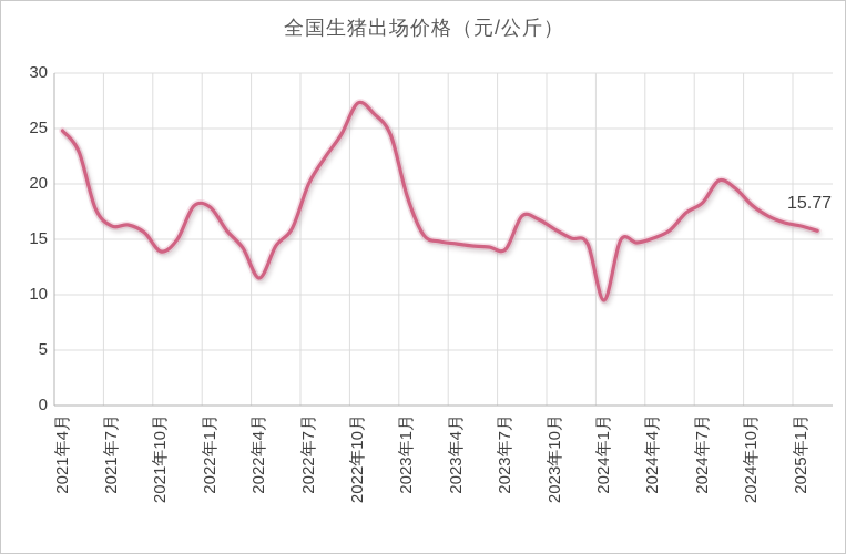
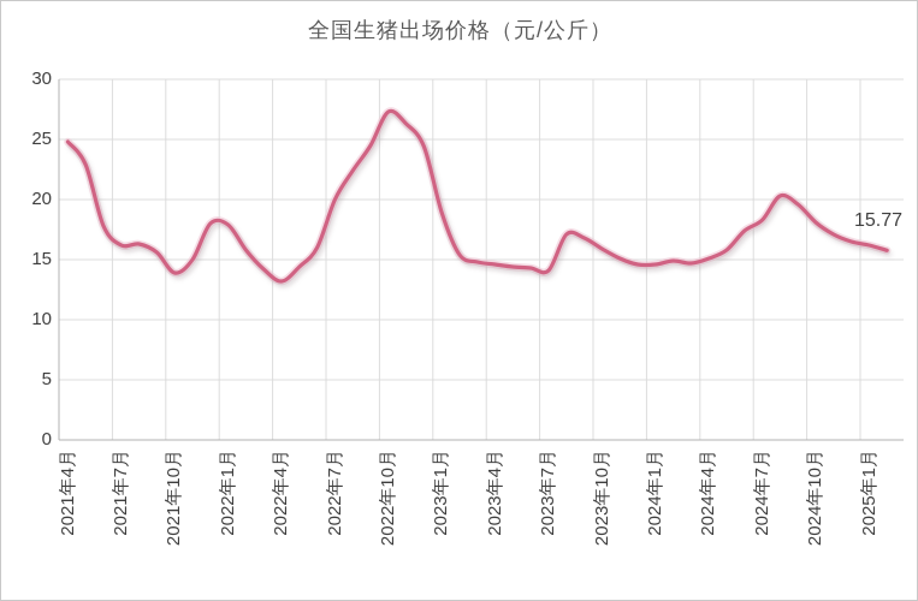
2022年4月: 11.5 -> 13.2
2024年1月: 9.5 -> 14.6
